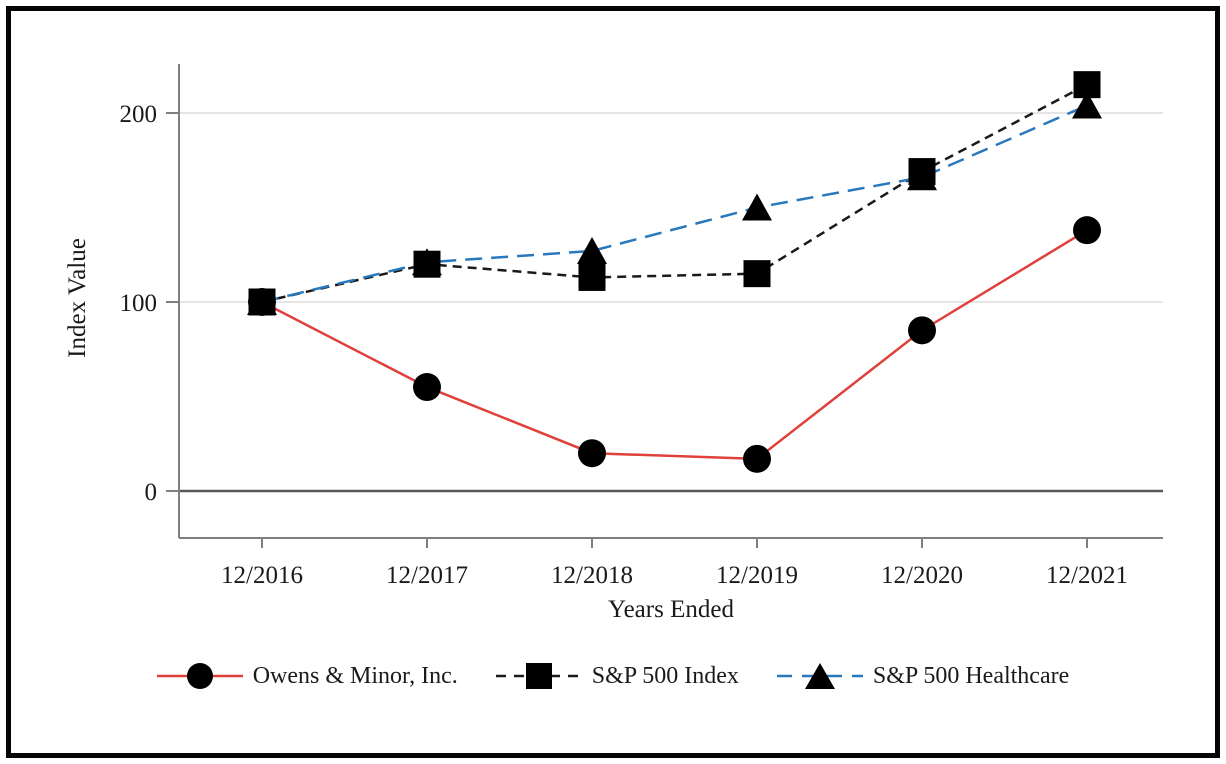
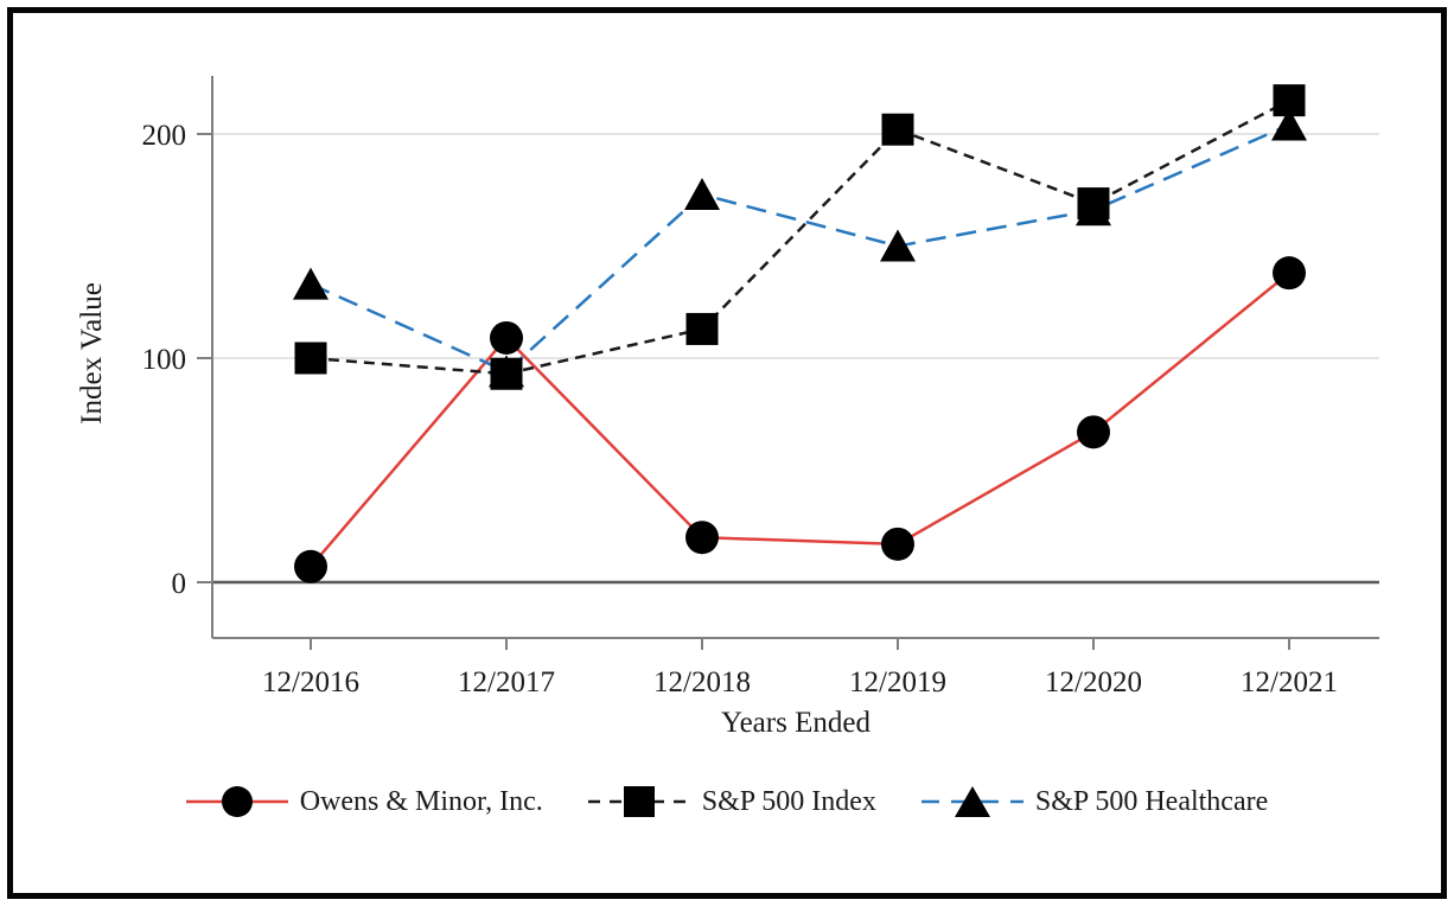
Owens & Minor, Inc./12/2016: 100 -> 7
S&P 500 Healthcare/12/2016: 100 -> 133
Owens & Minor, Inc./12/2017: 55 -> 109
S&P 500 Index/12/2017: 120 -> 93
S&P 500 Healthcare/12/2017: 121 -> 94
S&P 500 Healthcare/12/2018: 127 -> 173
S&P 500 Index/12/2019: 115 -> 202
Owens & Minor, Inc./12/2020: 85 -> 67
